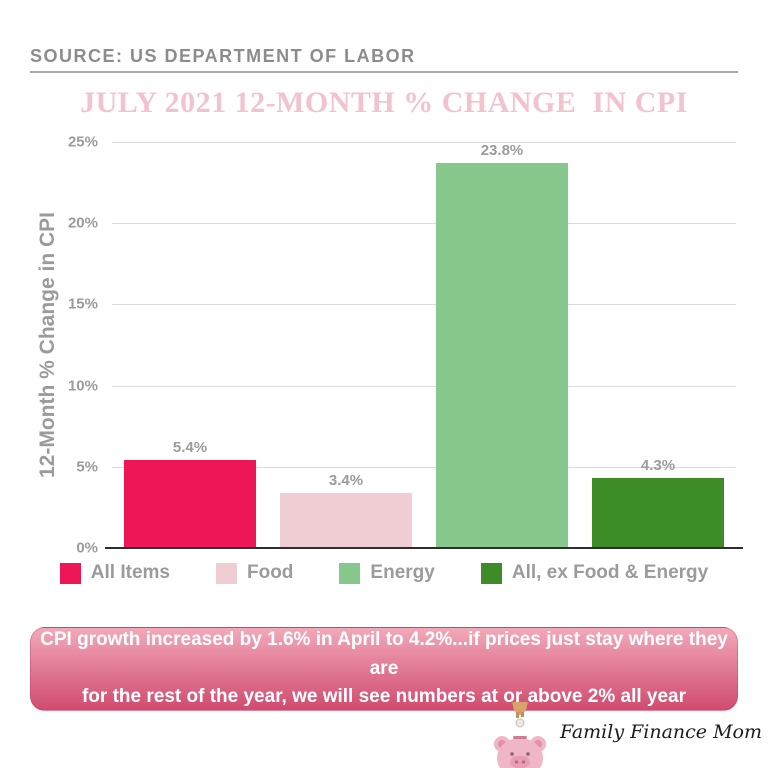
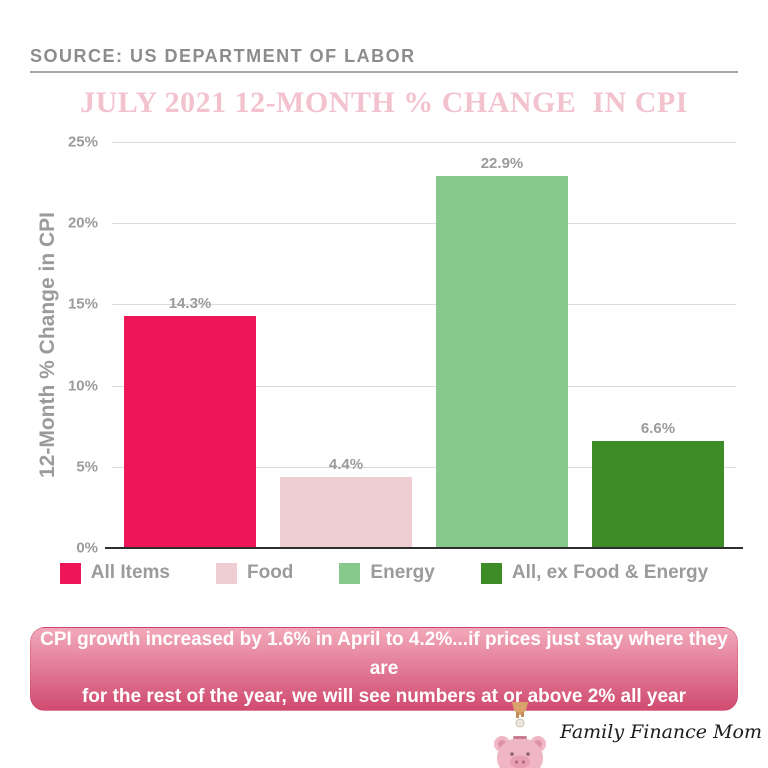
All Items: 5.4% -> 14.3%
Food: 3.4% -> 4.4%
Energy: 23.8% -> 22.9%
All, ex Food & Energy: 4.3% -> 6.6%
